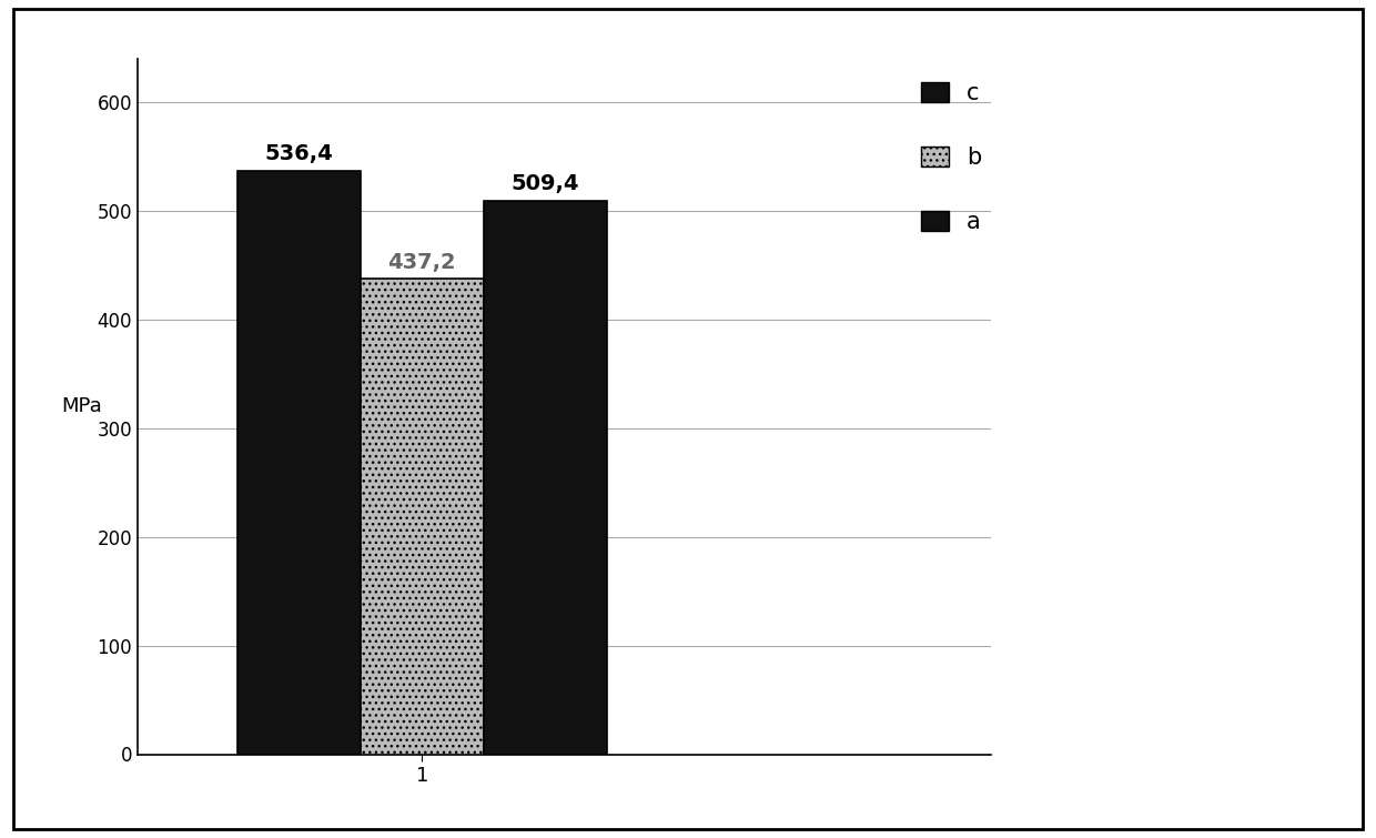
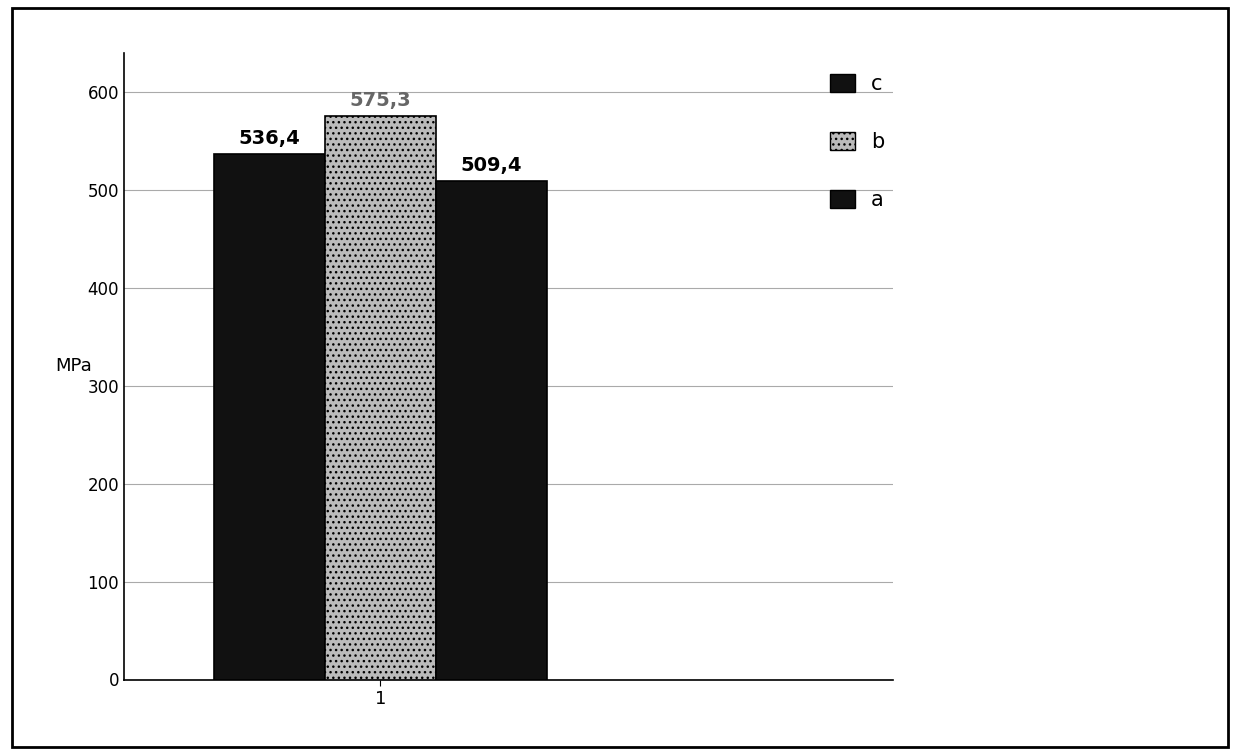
1: 437,2 -> 575,3
